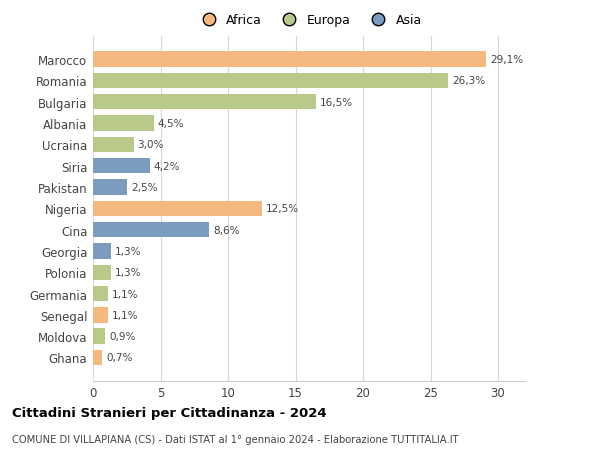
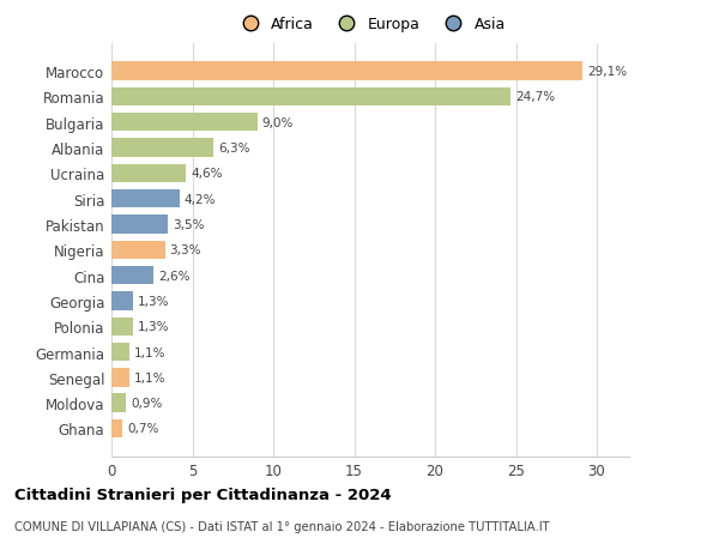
Romania: 26,3% -> 24,7%
Bulgaria: 16,5% -> 9,0%
Albania: 4,5% -> 6,3%
Ucraina: 3,0% -> 4,6%
Pakistan: 2,5% -> 3,5%
Nigeria: 12,5% -> 3,3%
Cina: 8,6% -> 2,6%
